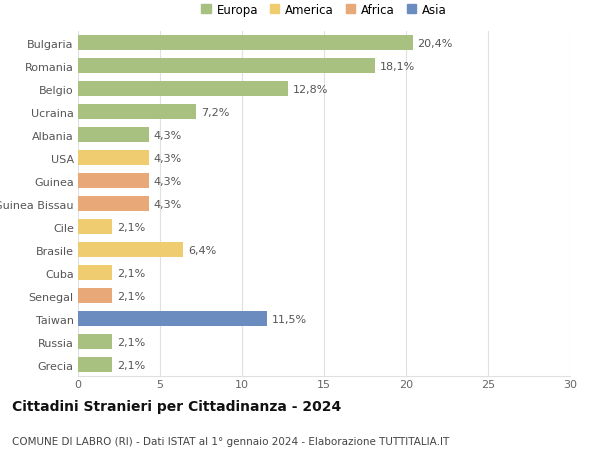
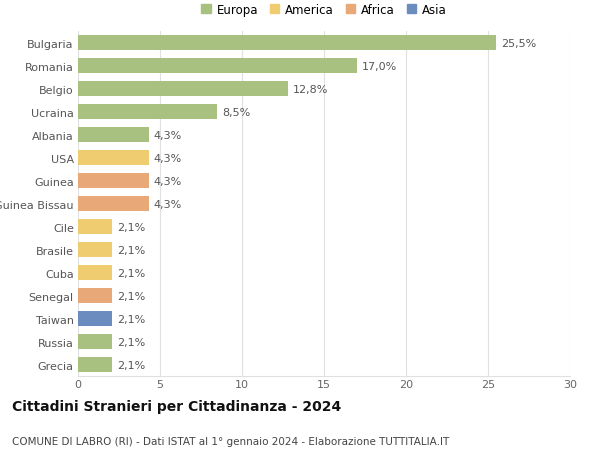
Bulgaria: 20,4% -> 25,5%
Romania: 18,1% -> 17,0%
Ucraina: 7,2% -> 8,5%
Brasile: 6,4% -> 2,1%
Taiwan: 11,5% -> 2,1%
